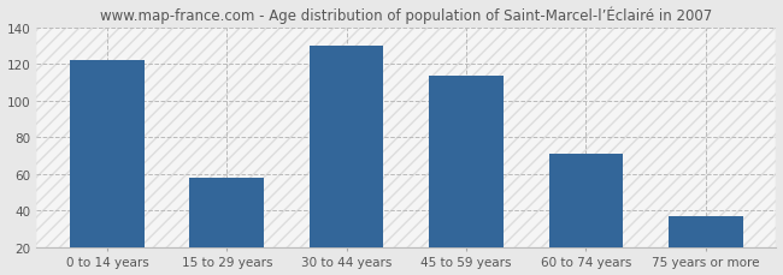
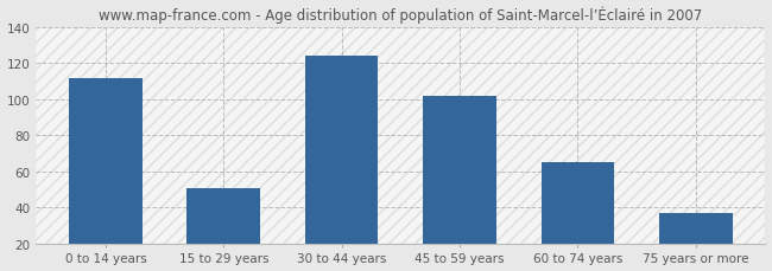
0 to 14 years: 122 -> 112
15 to 29 years: 58 -> 51
30 to 44 years: 130 -> 124
45 to 59 years: 114 -> 102
60 to 74 years: 71 -> 65
